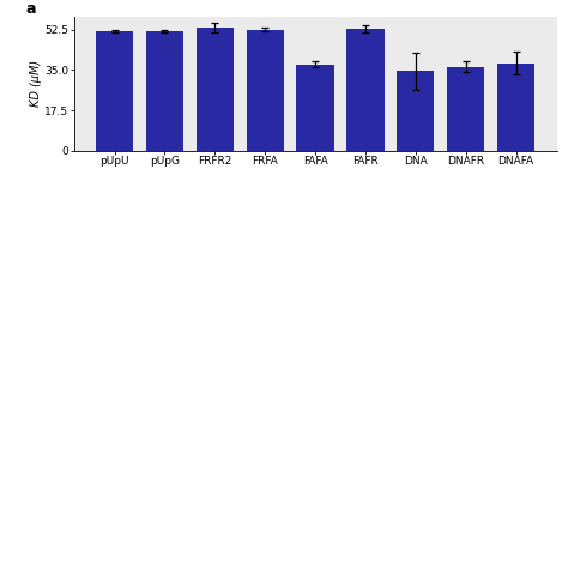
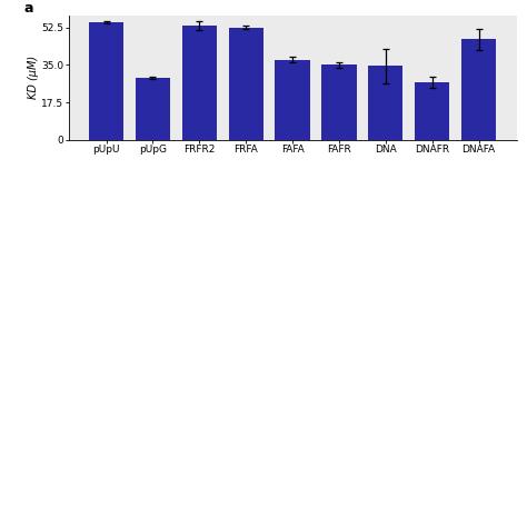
pUpU: 52 -> 55
pUpG: 52 -> 29
FAFR: 53 -> 35
DNAFR: 36 -> 27
DNAFA: 38 -> 47
